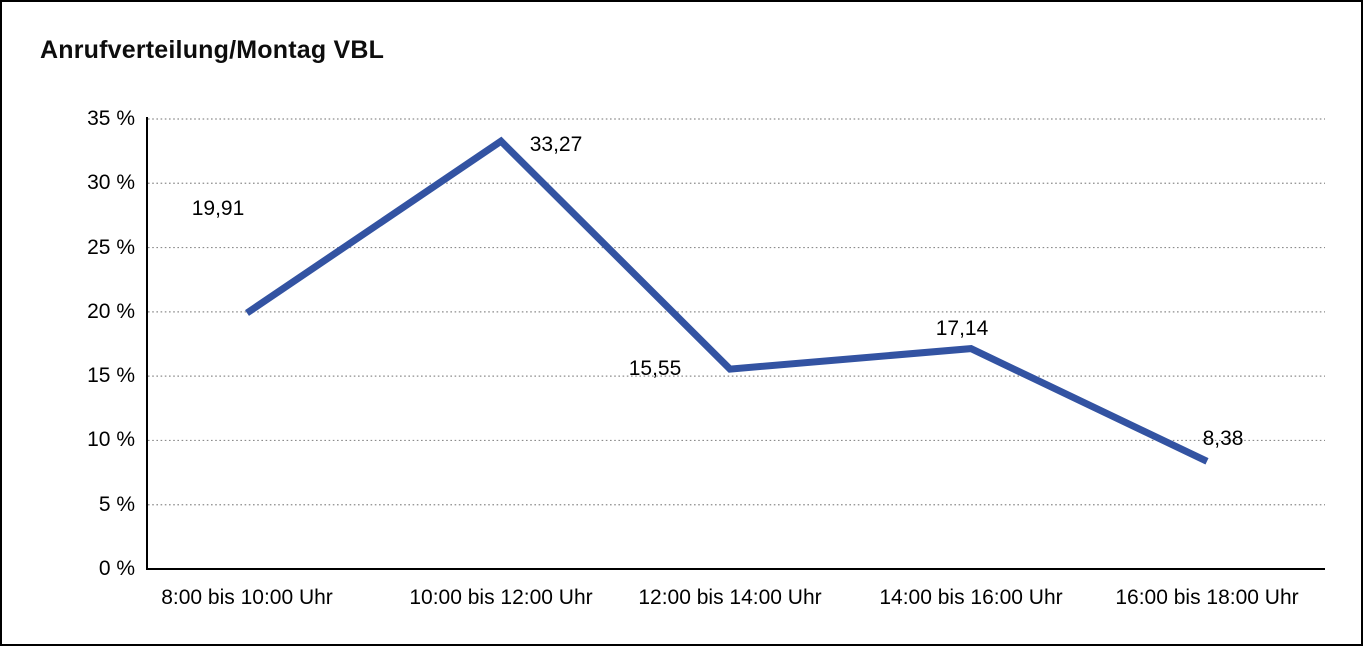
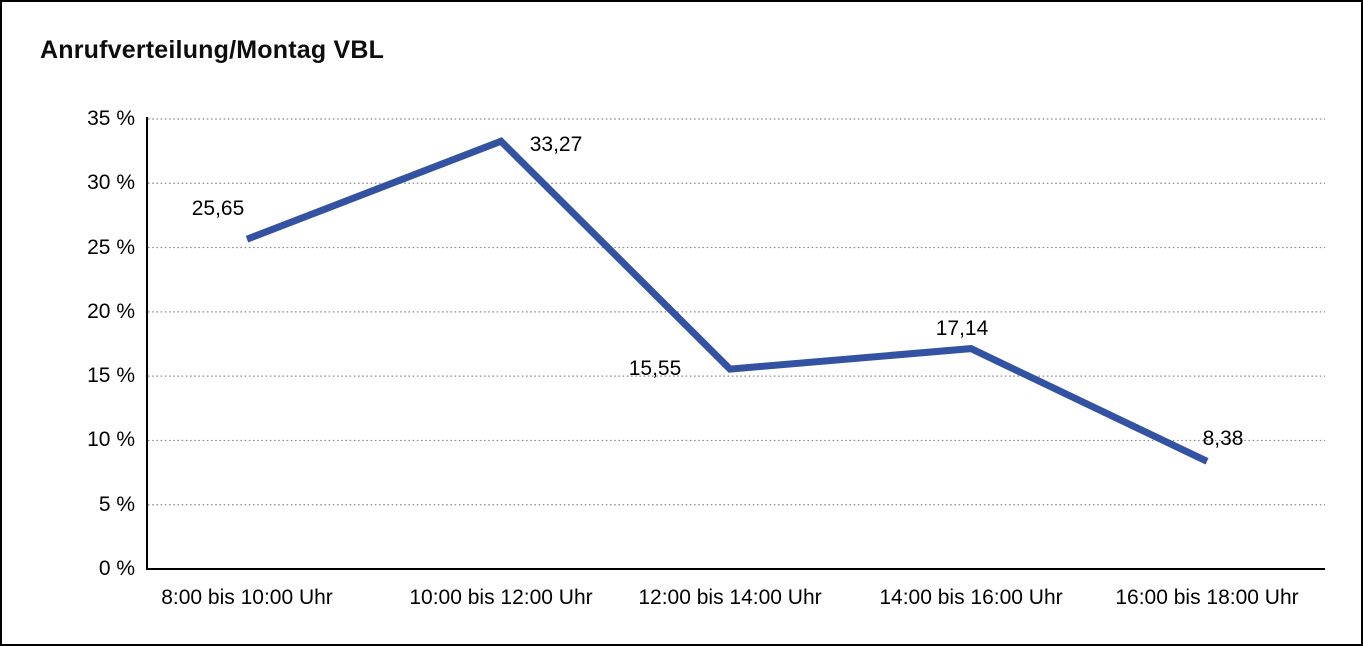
8:00 bis 10:00 Uhr: 19,91 -> 25,65
